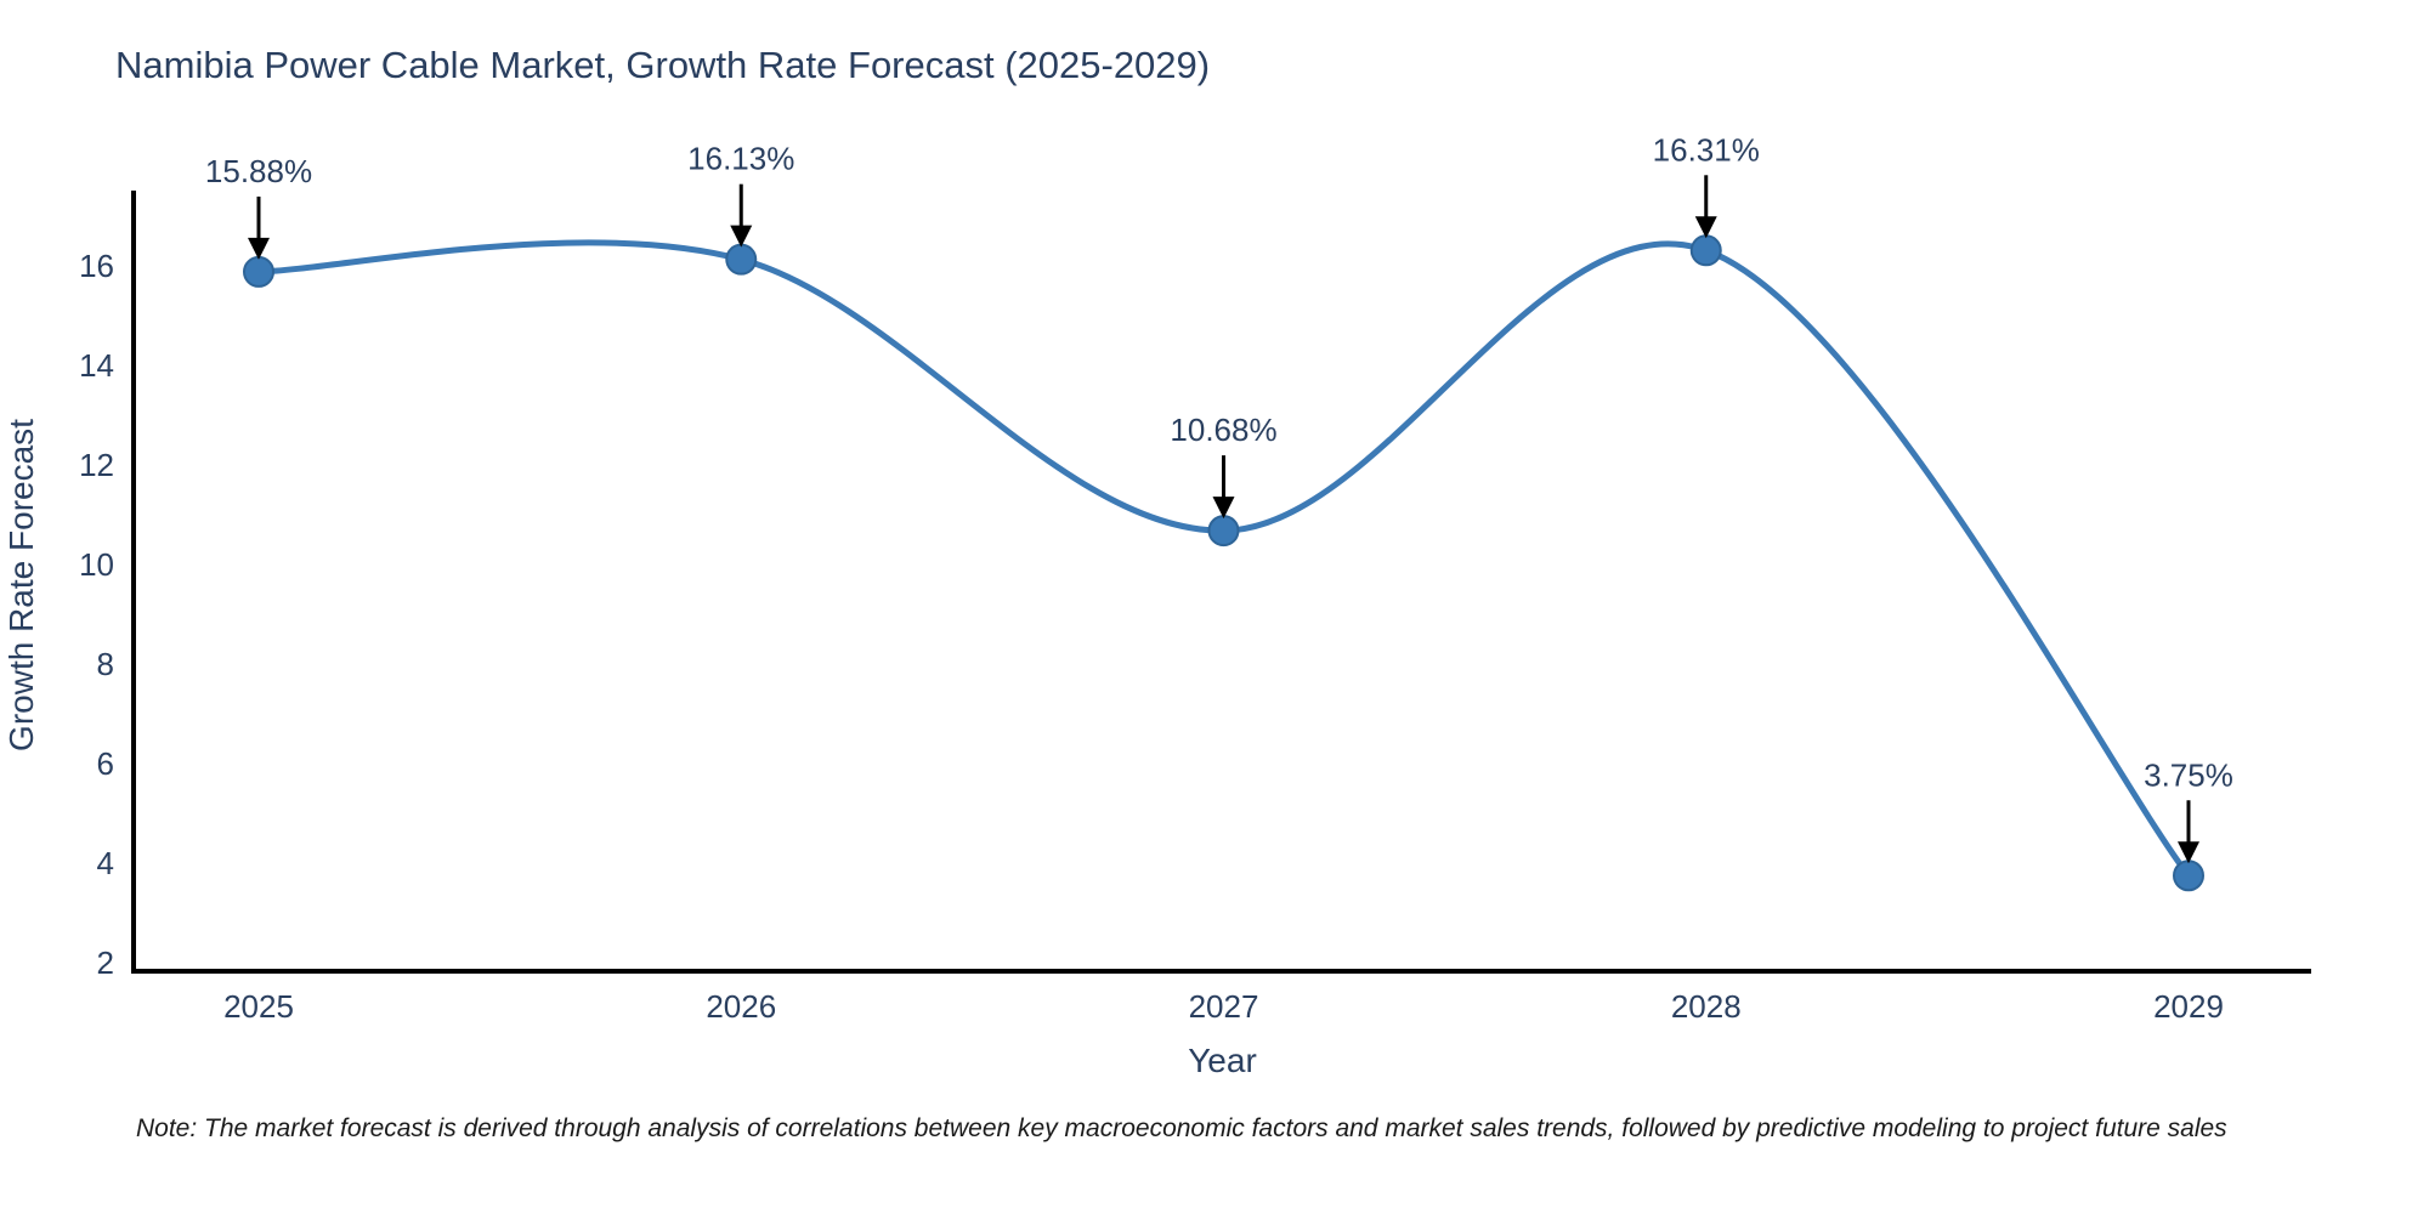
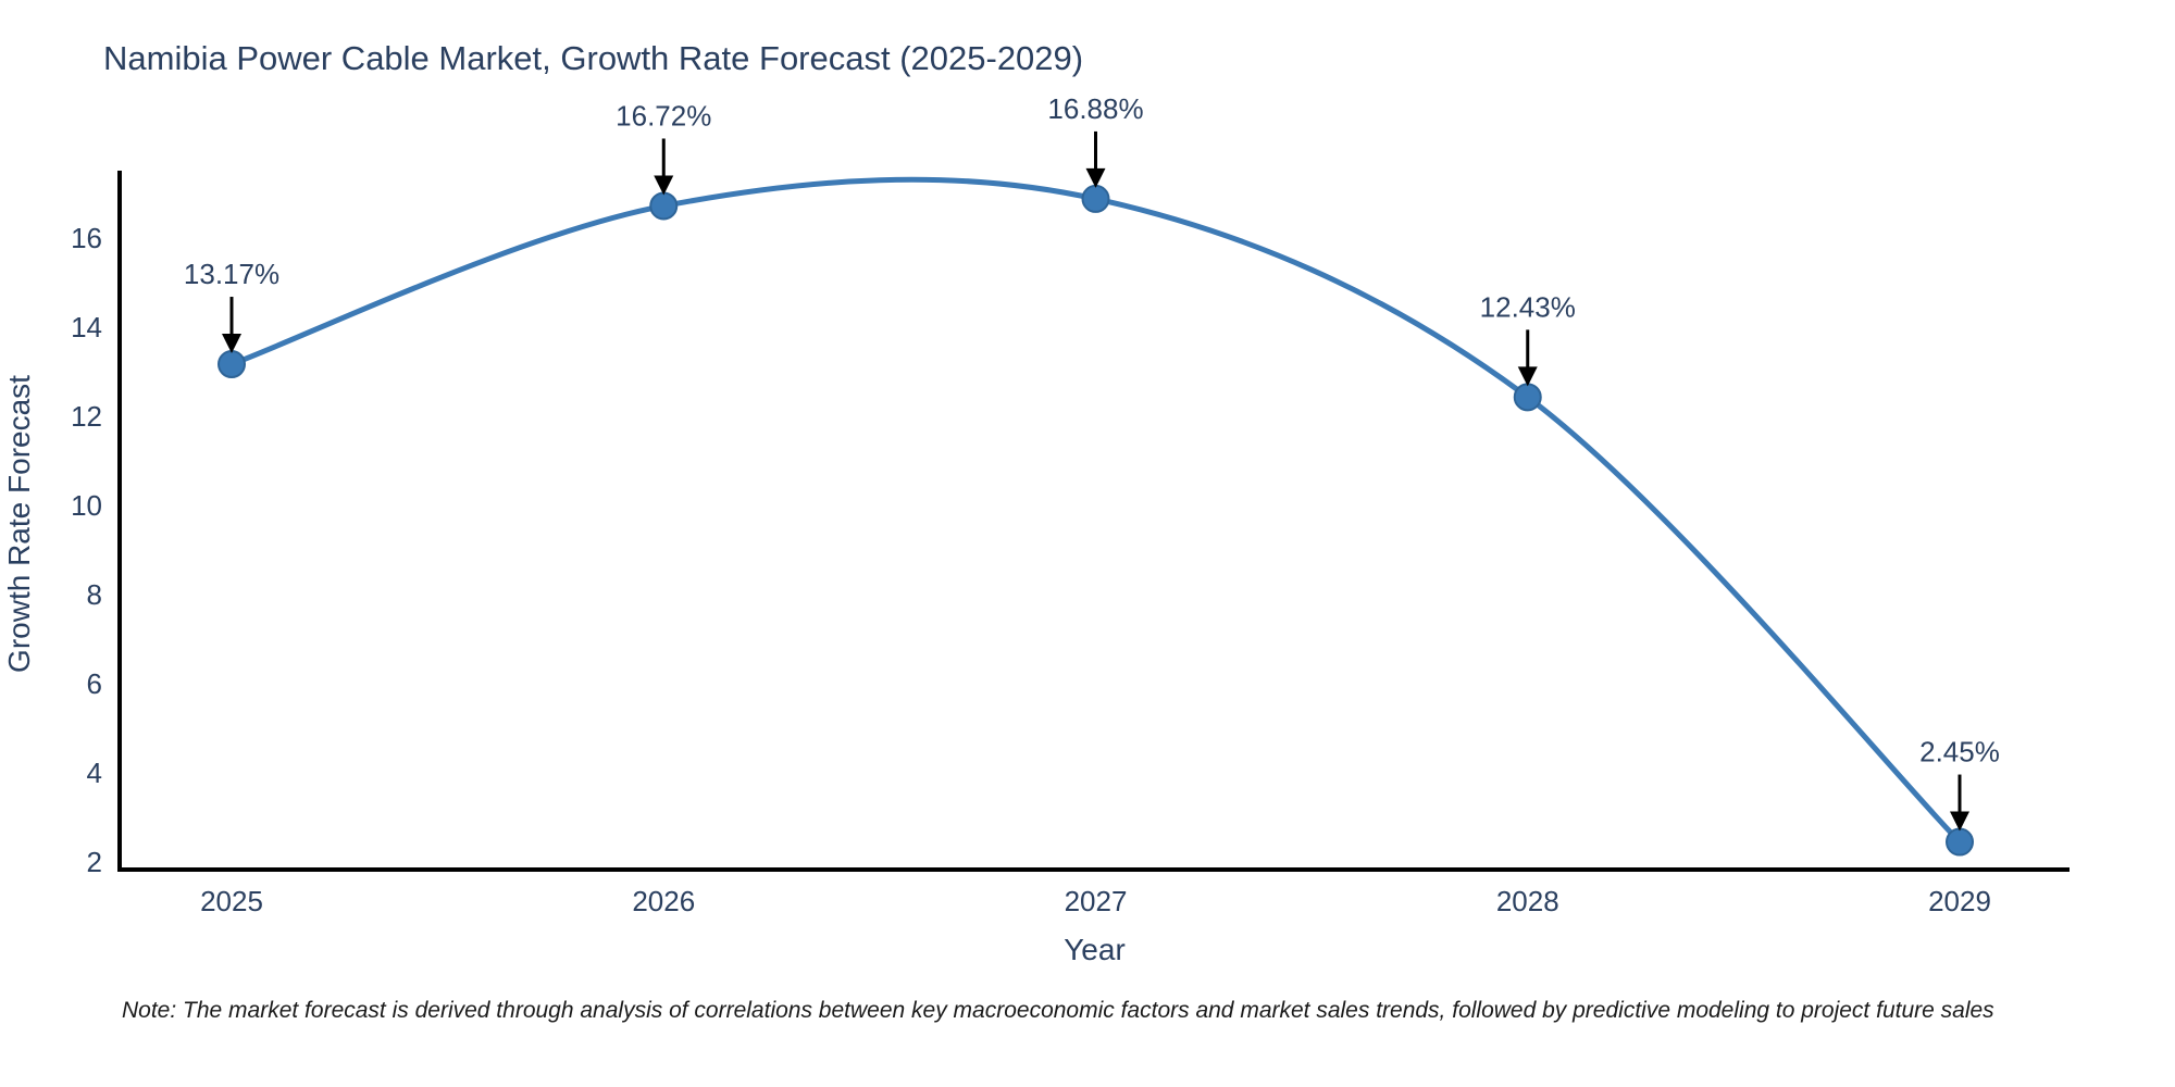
2025: 15.88% -> 13.17%
2026: 16.13% -> 16.72%
2027: 10.68% -> 16.88%
2028: 16.31% -> 12.43%
2029: 3.75% -> 2.45%
